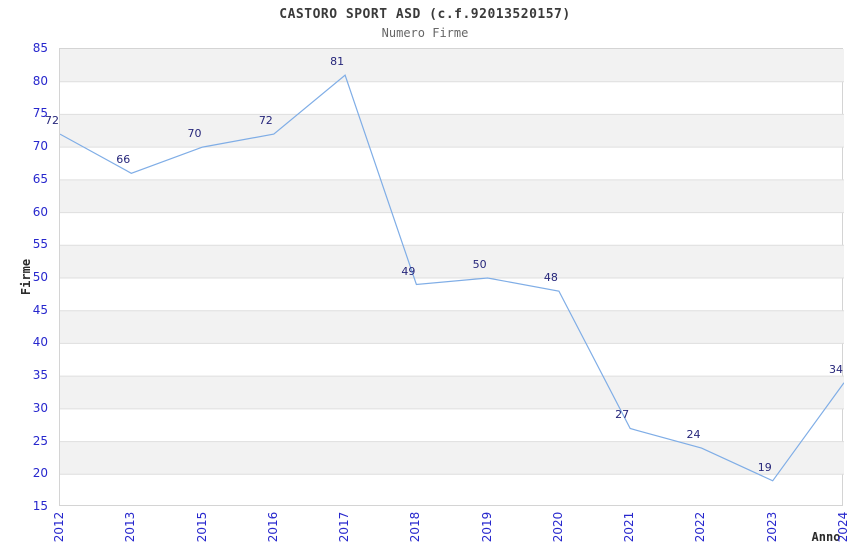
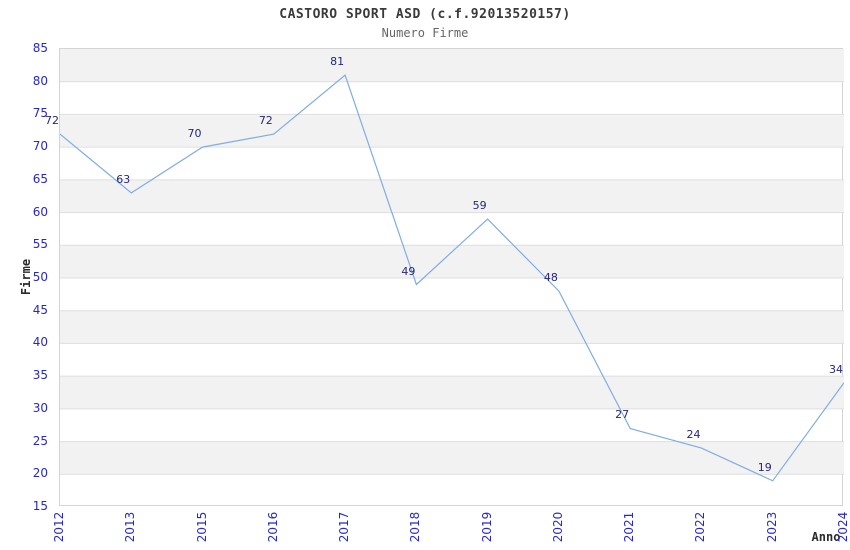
2013: 66 -> 63
2019: 50 -> 59
